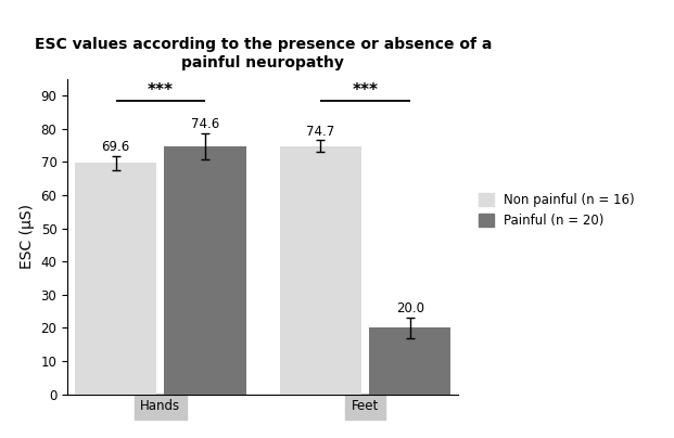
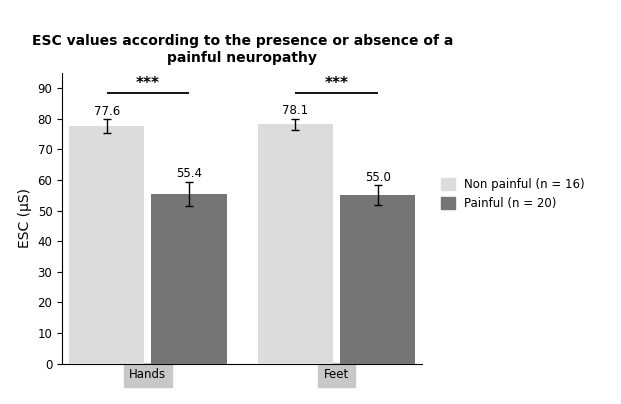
Non painful (n = 16)/Hands: 69.6 -> 77.6
Painful (n = 20)/Hands: 74.6 -> 55.4
Non painful (n = 16)/Feet: 74.7 -> 78.1
Painful (n = 20)/Feet: 20.0 -> 55.0
